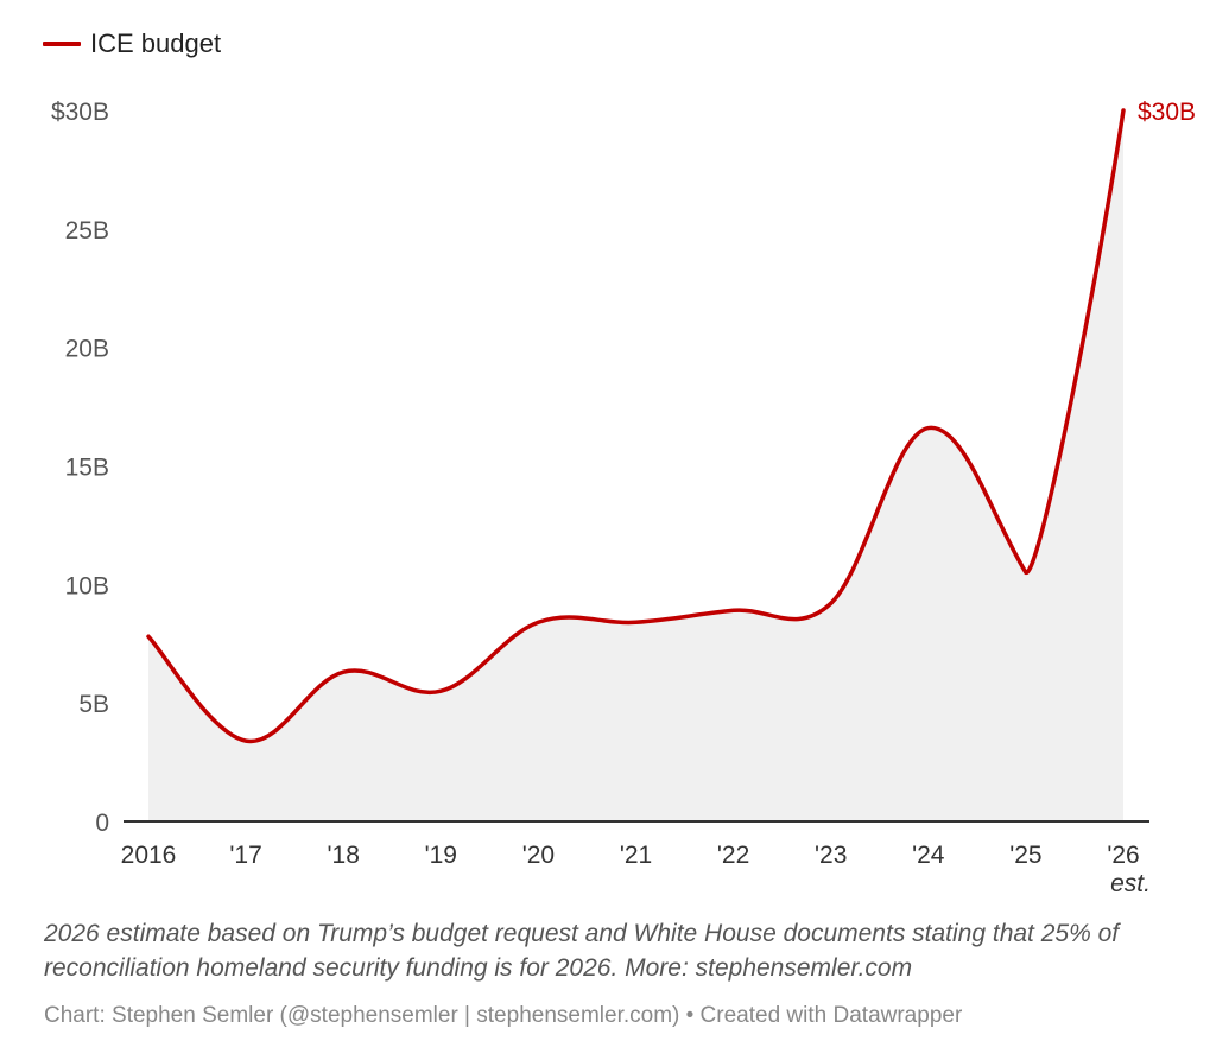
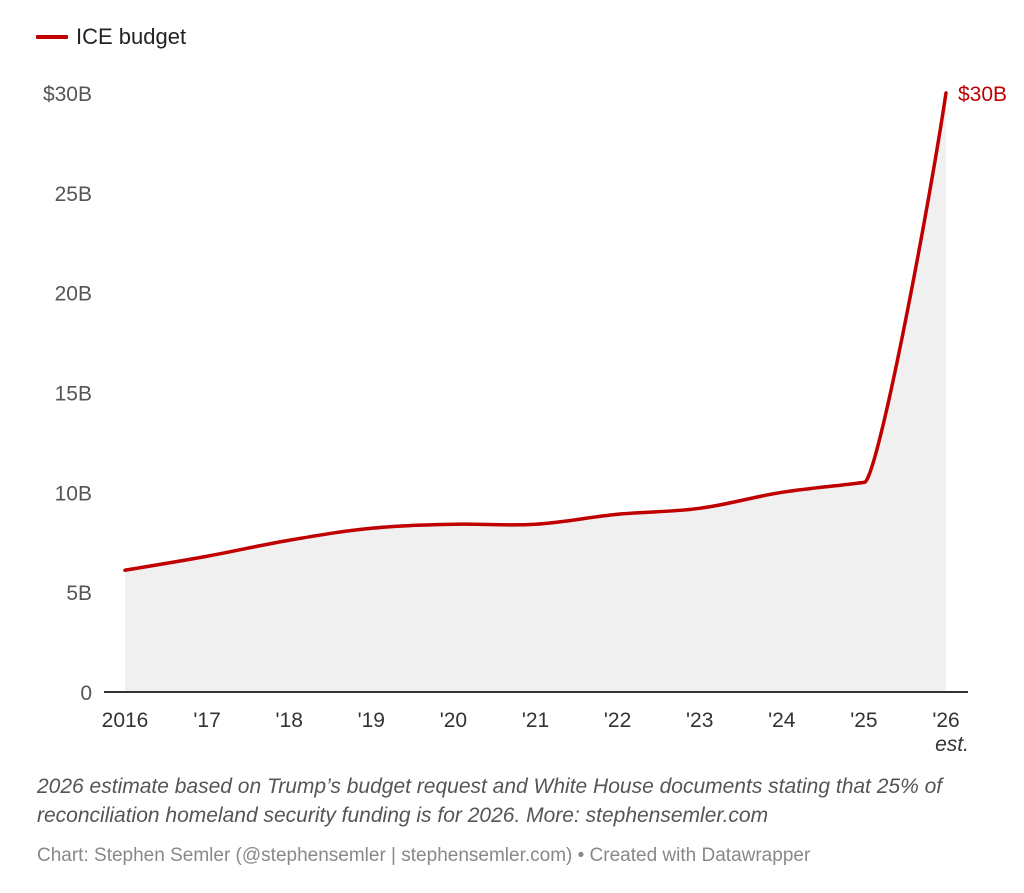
2016: $7.8B -> $6.1B
'17: $3.4B -> $6.8B
'18: $6.3B -> $7.6B
'19: $5.5B -> $8.2B
'24: $16.6B -> $10.0B
